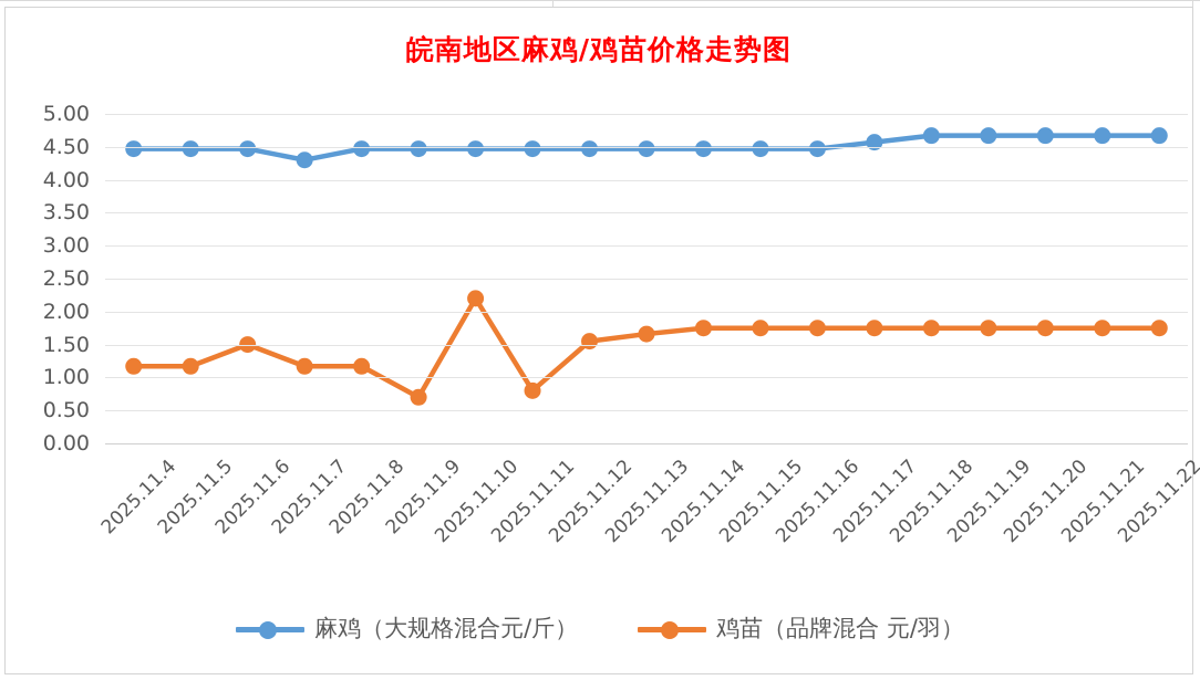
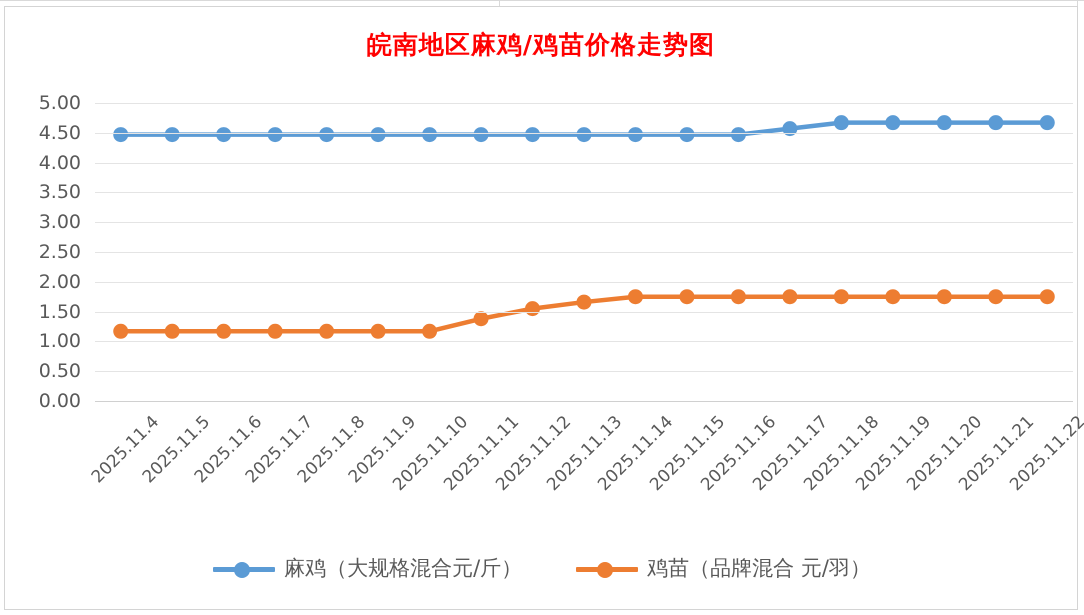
鸡苗（品牌混合 元/羽）/2025.11.6: 1.5 -> 1.2
麻鸡（大规格混合元/斤）/2025.11.7: 4.3 -> 4.5
鸡苗（品牌混合 元/羽）/2025.11.9: 0.7 -> 1.2
鸡苗（品牌混合 元/羽）/2025.11.10: 2.2 -> 1.2
鸡苗（品牌混合 元/羽）/2025.11.11: 0.8 -> 1.4
